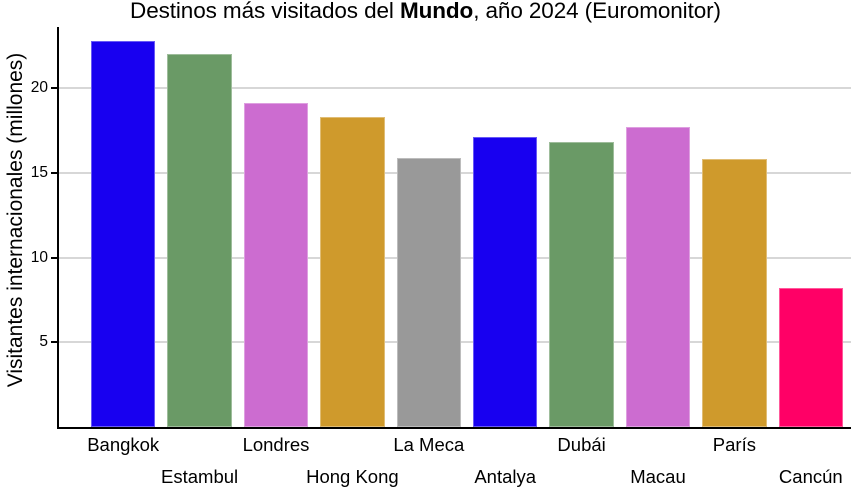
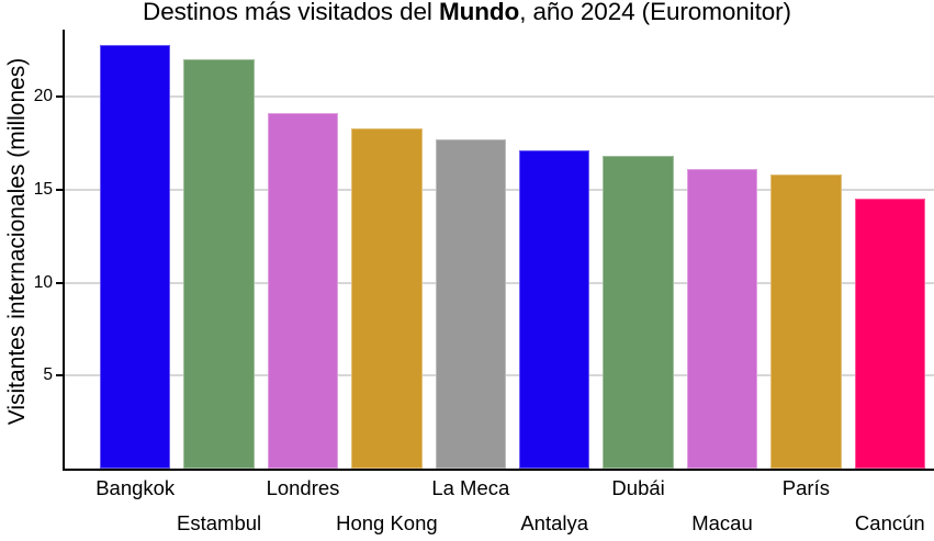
La Meca: 15.9 -> 17.7
Macau: 17.7 -> 16.1
Cancún: 8.2 -> 14.5
